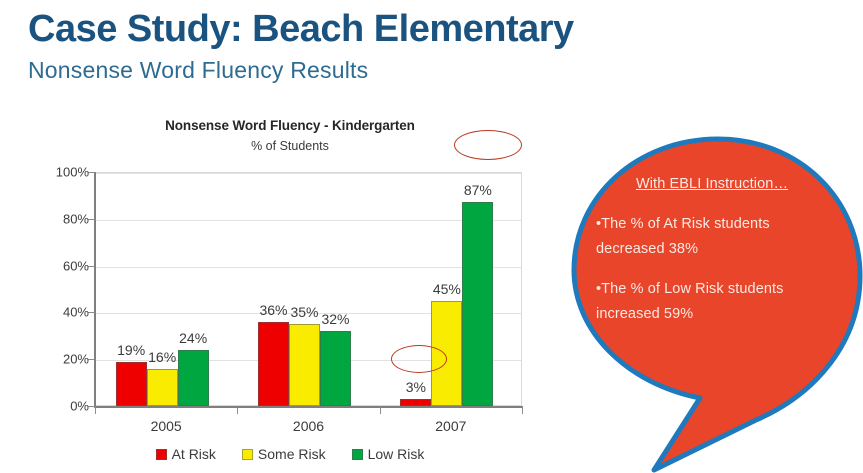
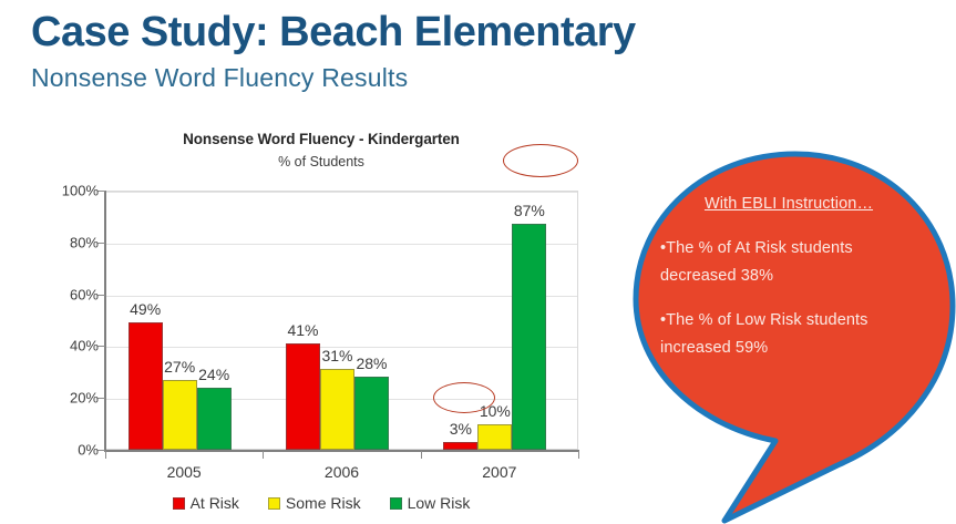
At Risk/2005: 19% -> 49%
Some Risk/2005: 16% -> 27%
At Risk/2006: 36% -> 41%
Some Risk/2006: 35% -> 31%
Low Risk/2006: 32% -> 28%
Some Risk/2007: 45% -> 10%
